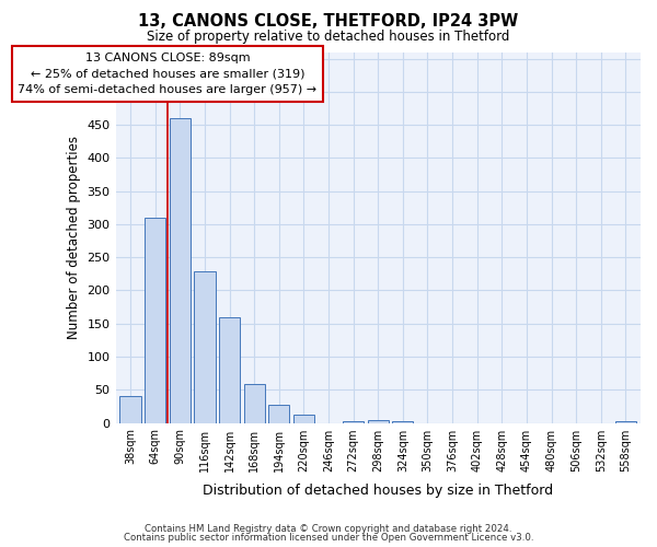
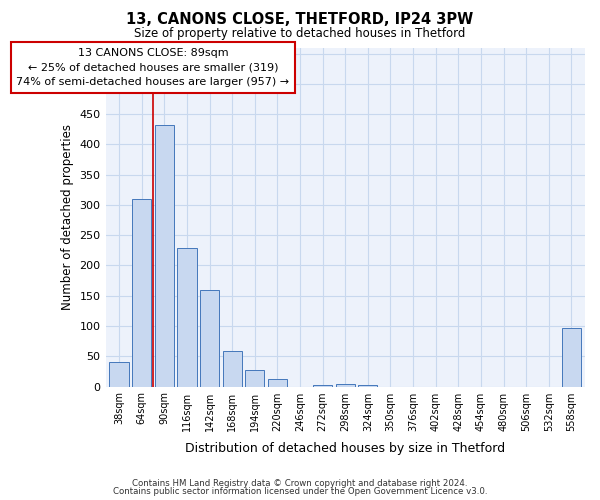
90sqm: 460 -> 432
558sqm: 2 -> 96
